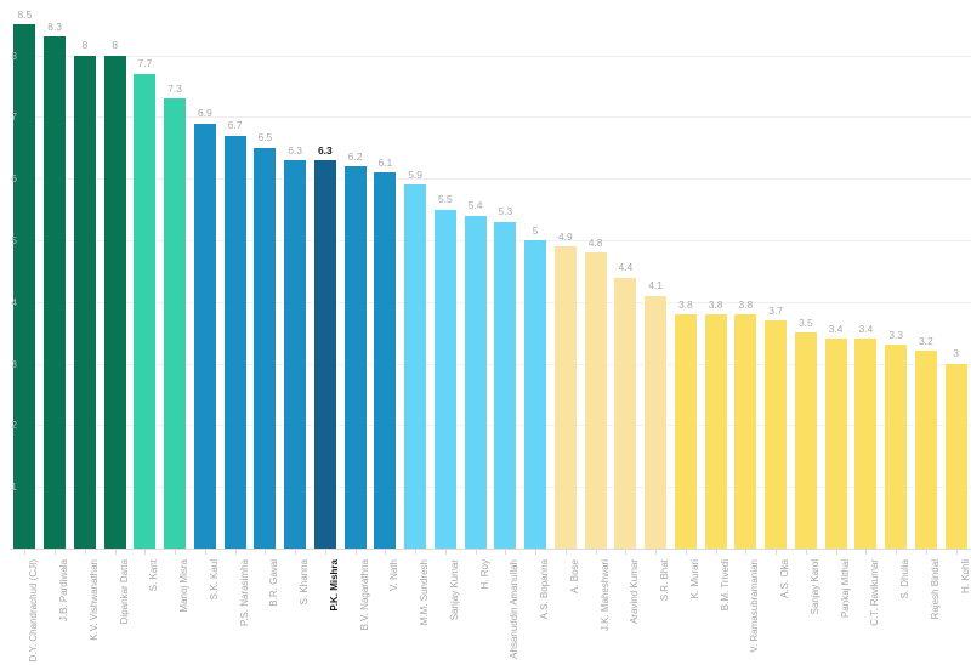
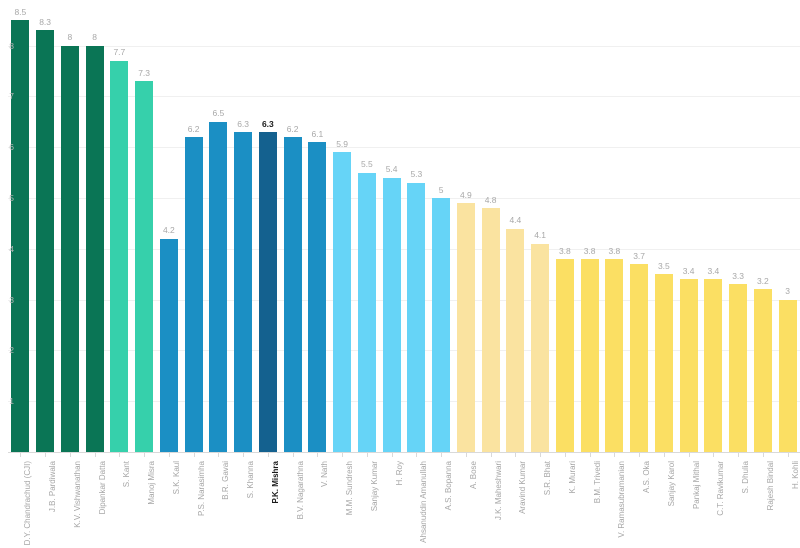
S.K. Kaul: 6.9 -> 4.2
P.S. Narasimha: 6.7 -> 6.2
